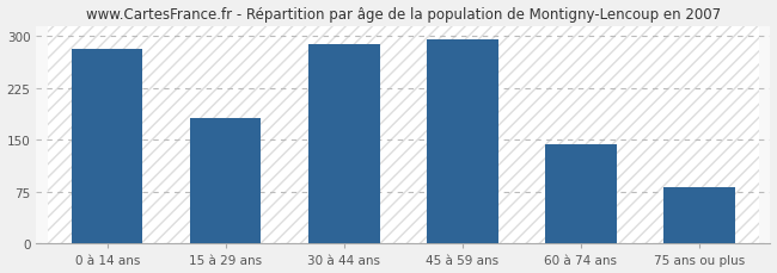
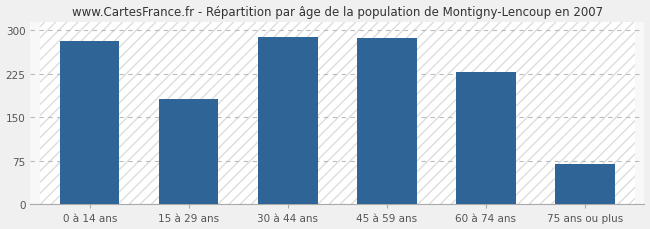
45 à 59 ans: 296 -> 286
60 à 74 ans: 144 -> 228
75 ans ou plus: 82 -> 70
